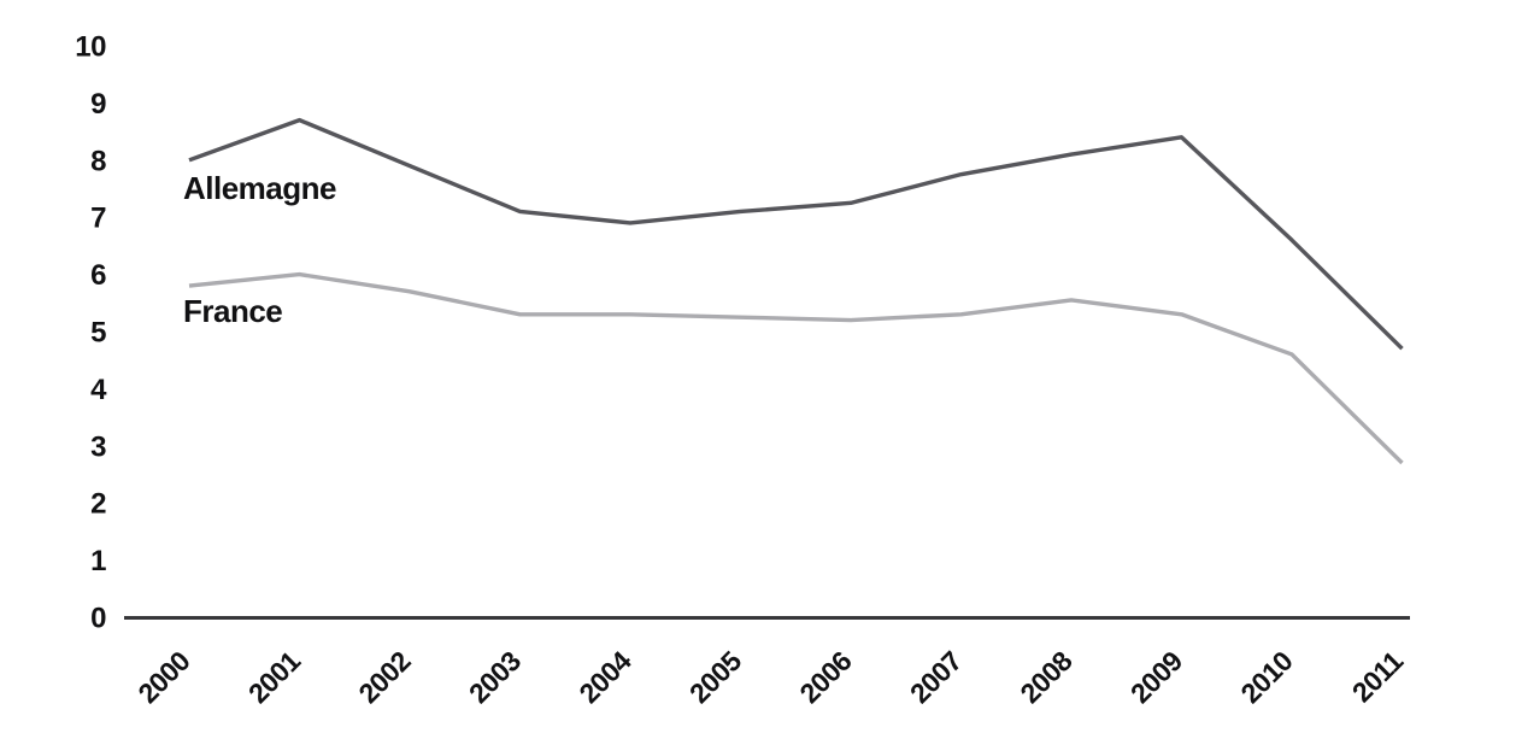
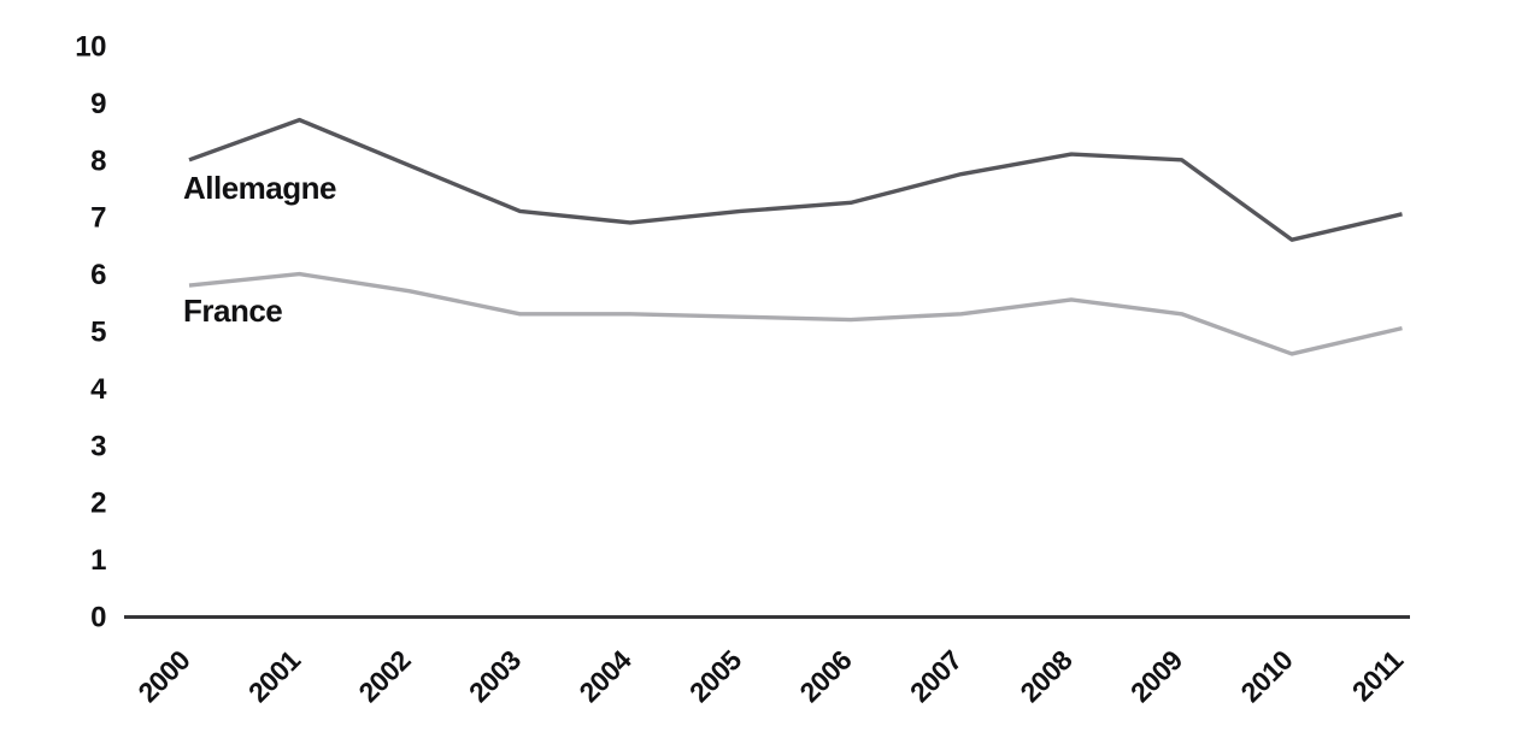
Allemagne/2009: 8.4 -> 8.0
Allemagne/2011: 4.7 -> 7.0
France/2011: 2.7 -> 5.0
